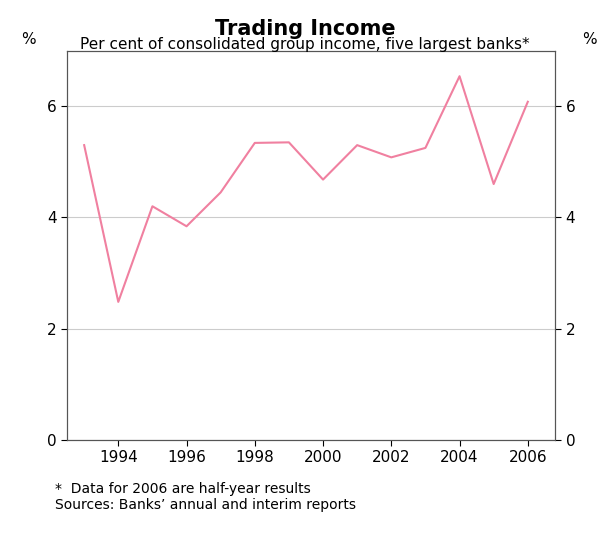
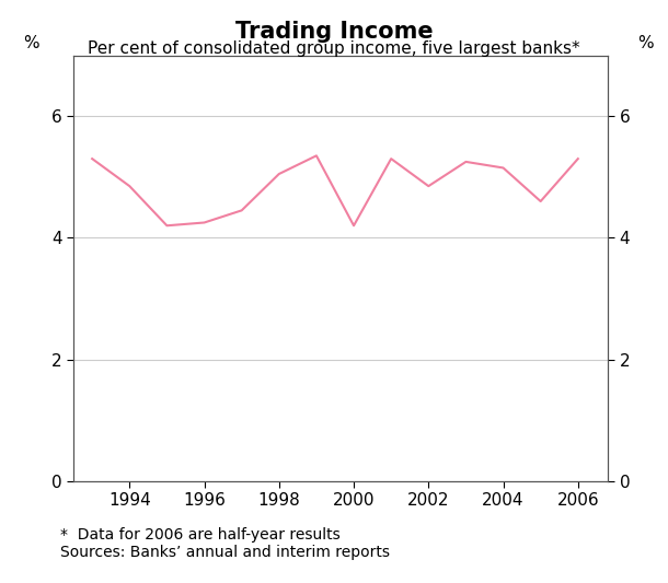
1994: 2.48 -> 4.85
1996: 3.84 -> 4.25
1998: 5.34 -> 5.05
2000: 4.68 -> 4.20
2002: 5.08 -> 4.85
2004: 6.54 -> 5.15
2006: 6.08 -> 5.30
